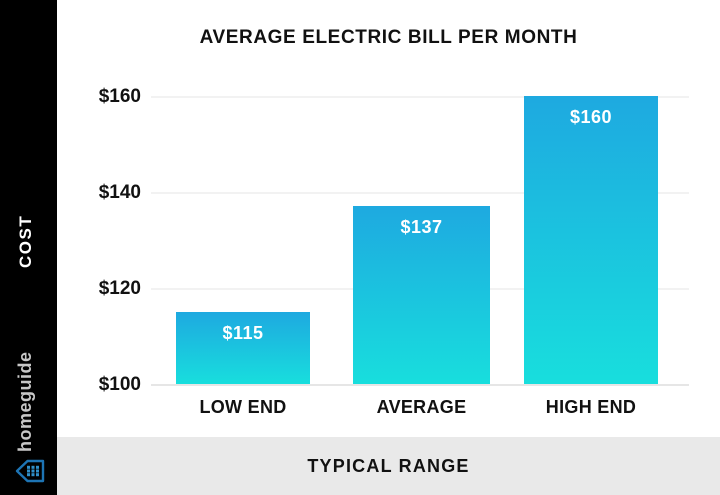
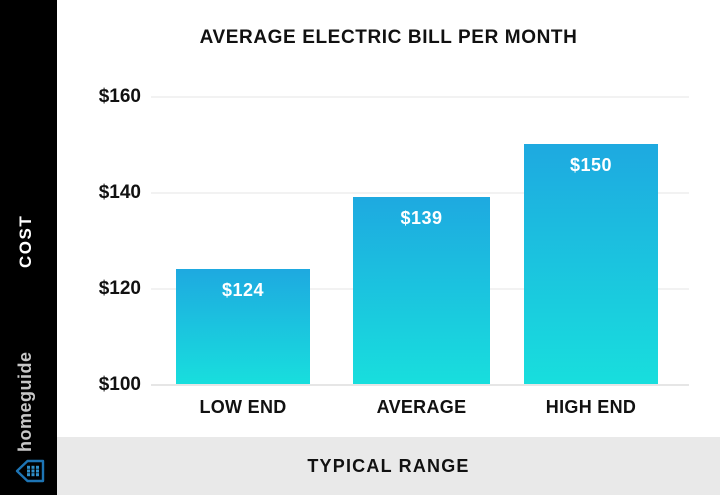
LOW END: $115 -> $124
AVERAGE: $137 -> $139
HIGH END: $160 -> $150
